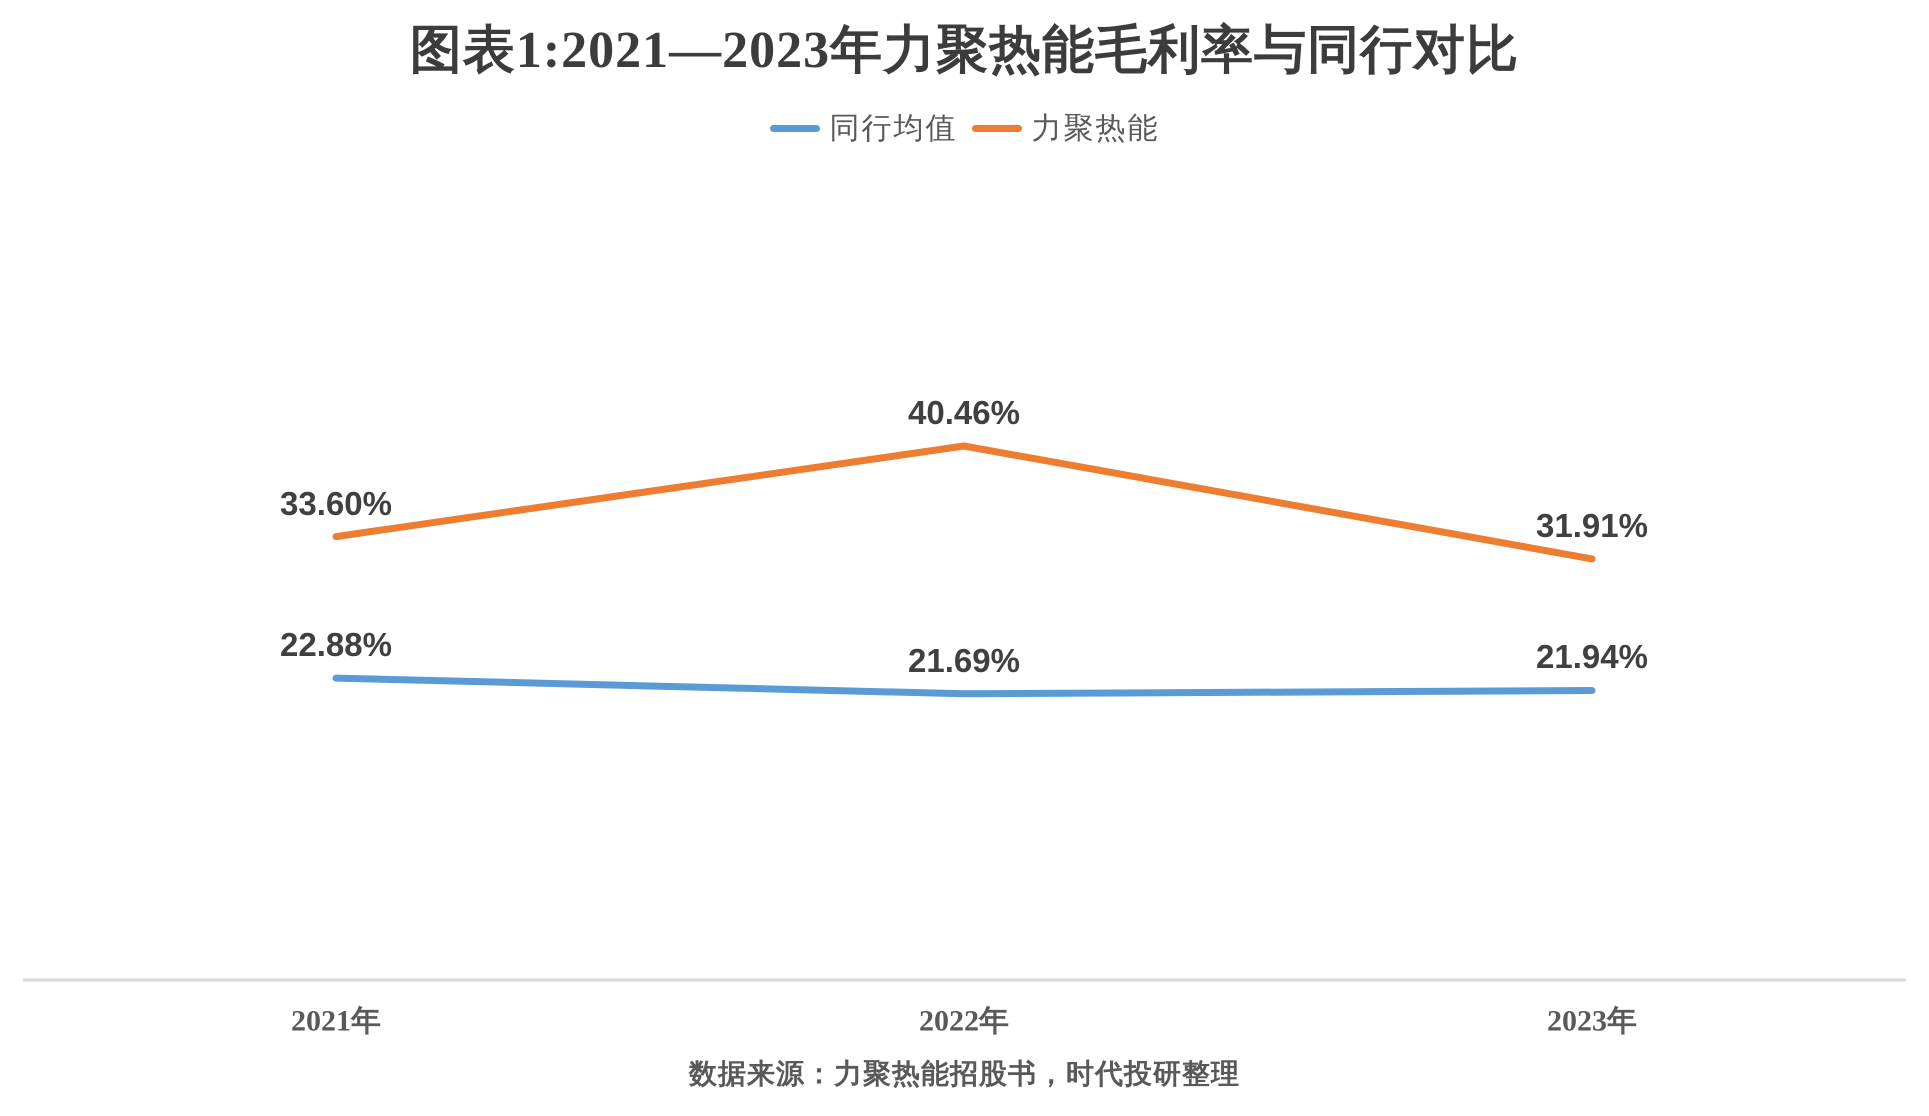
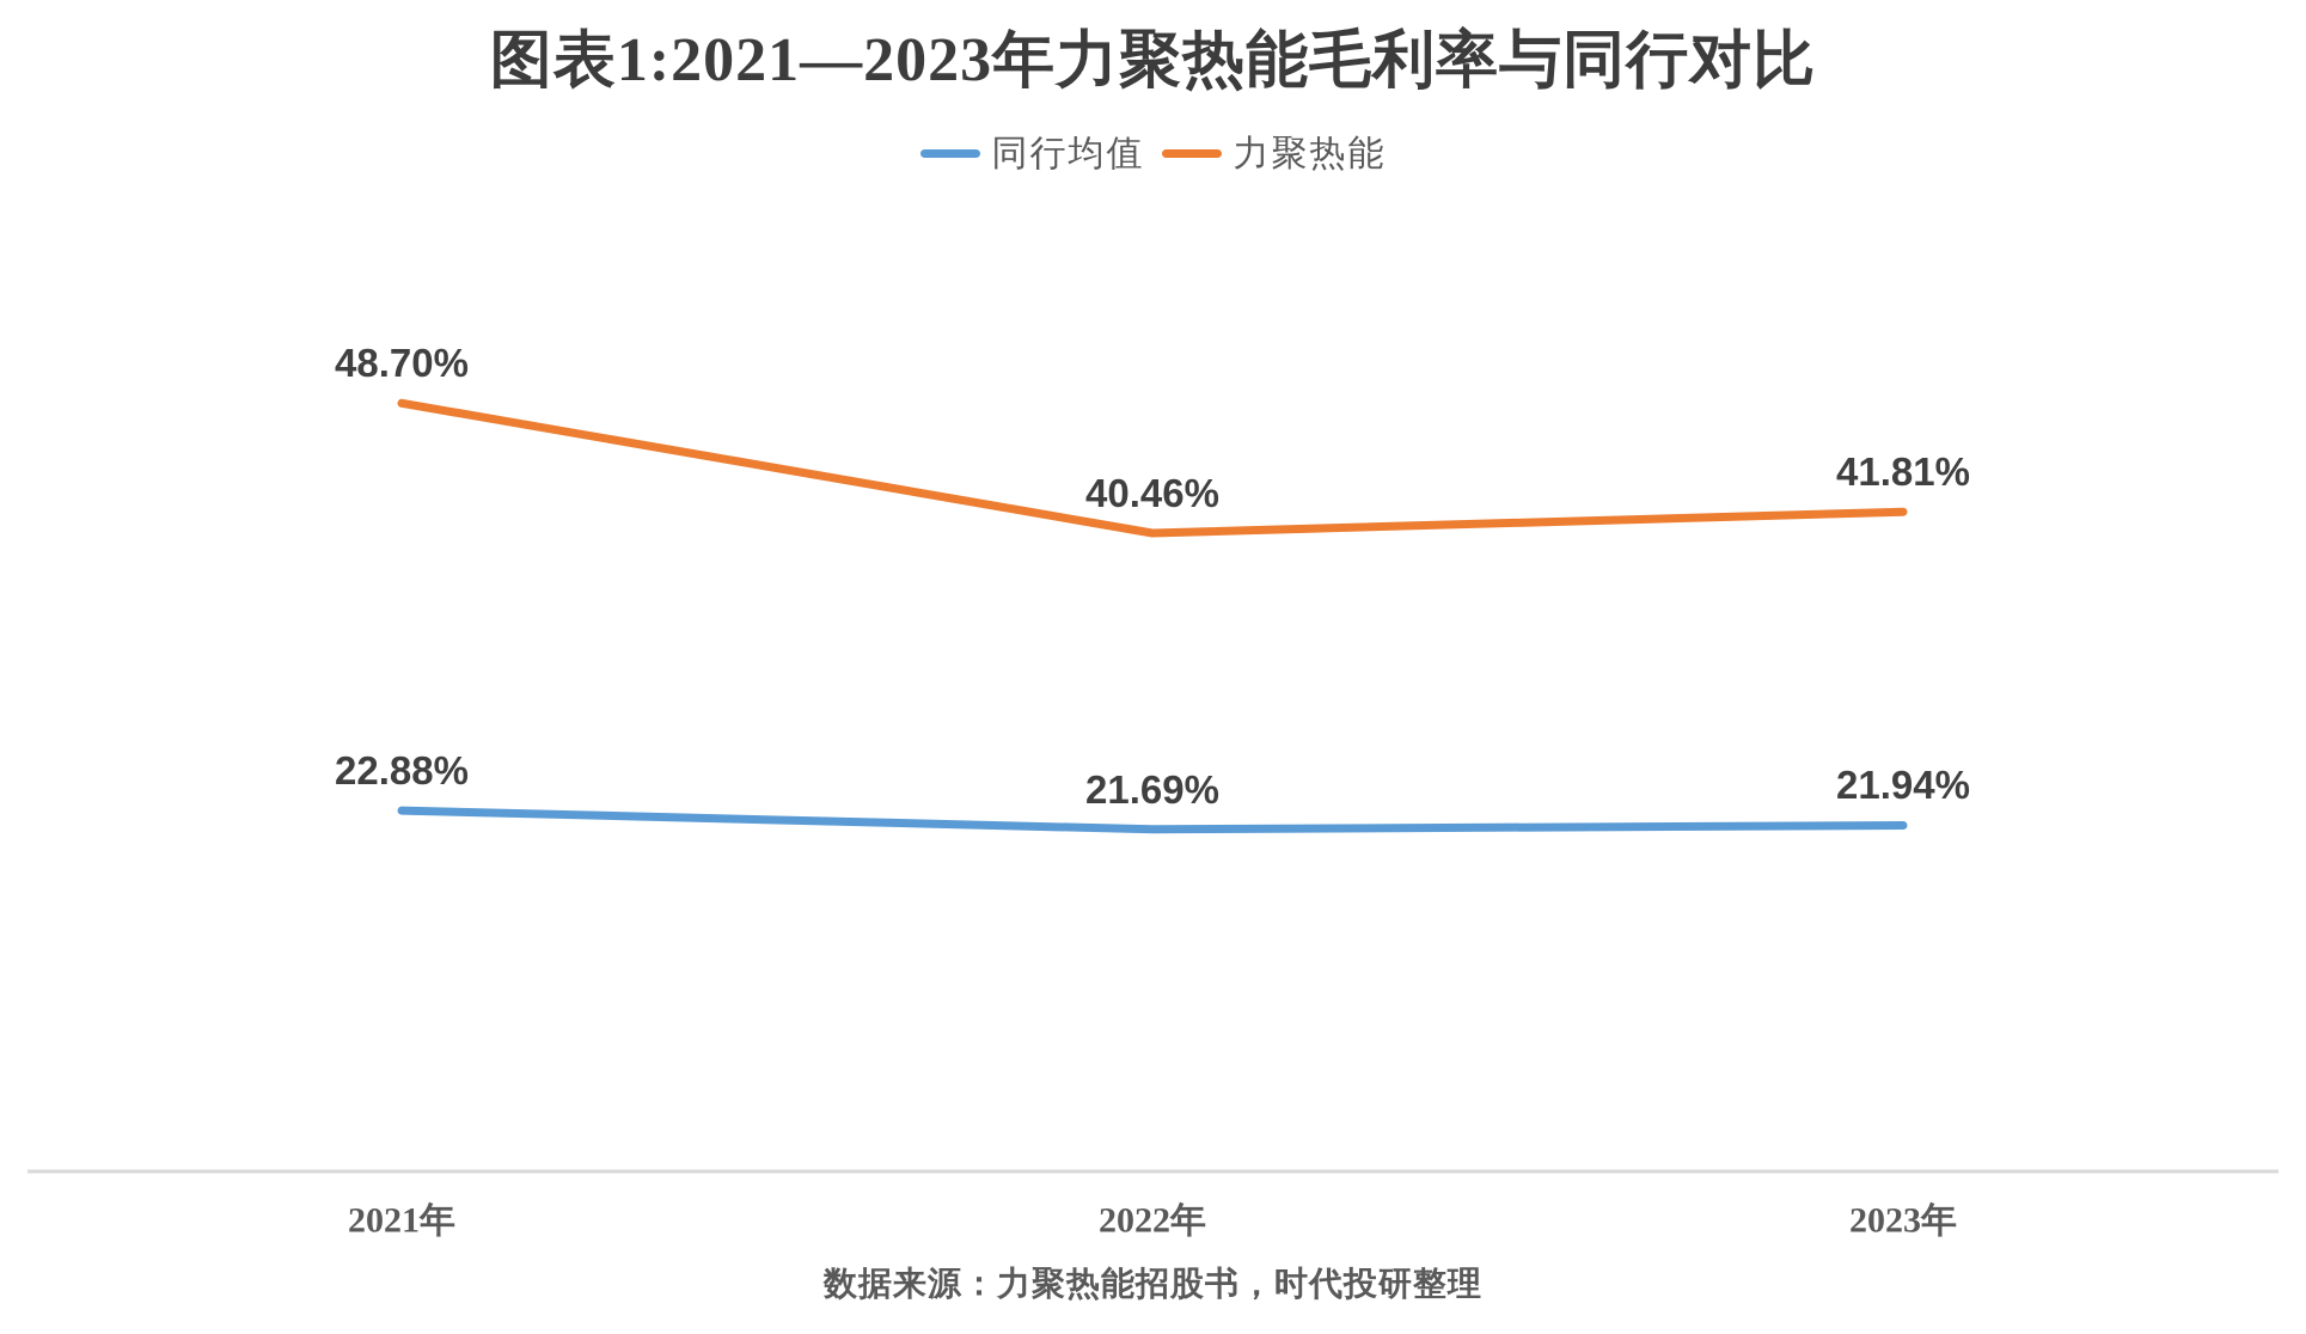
力聚热能/2021年: 33.60% -> 48.70%
力聚热能/2023年: 31.91% -> 41.81%
